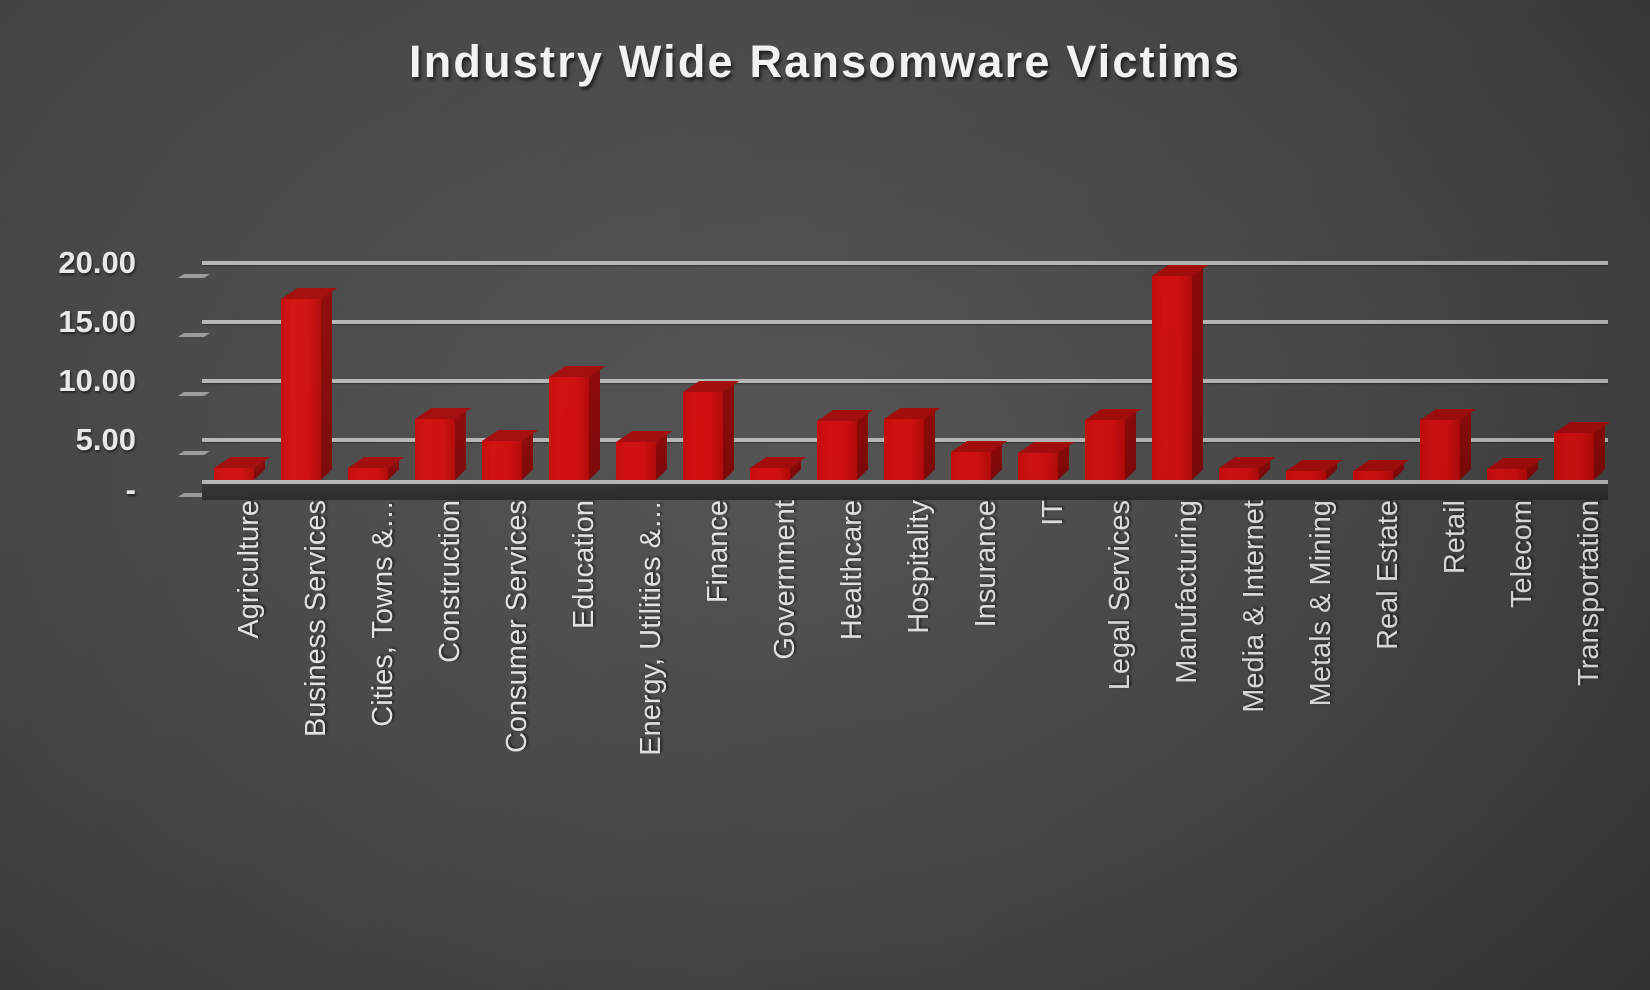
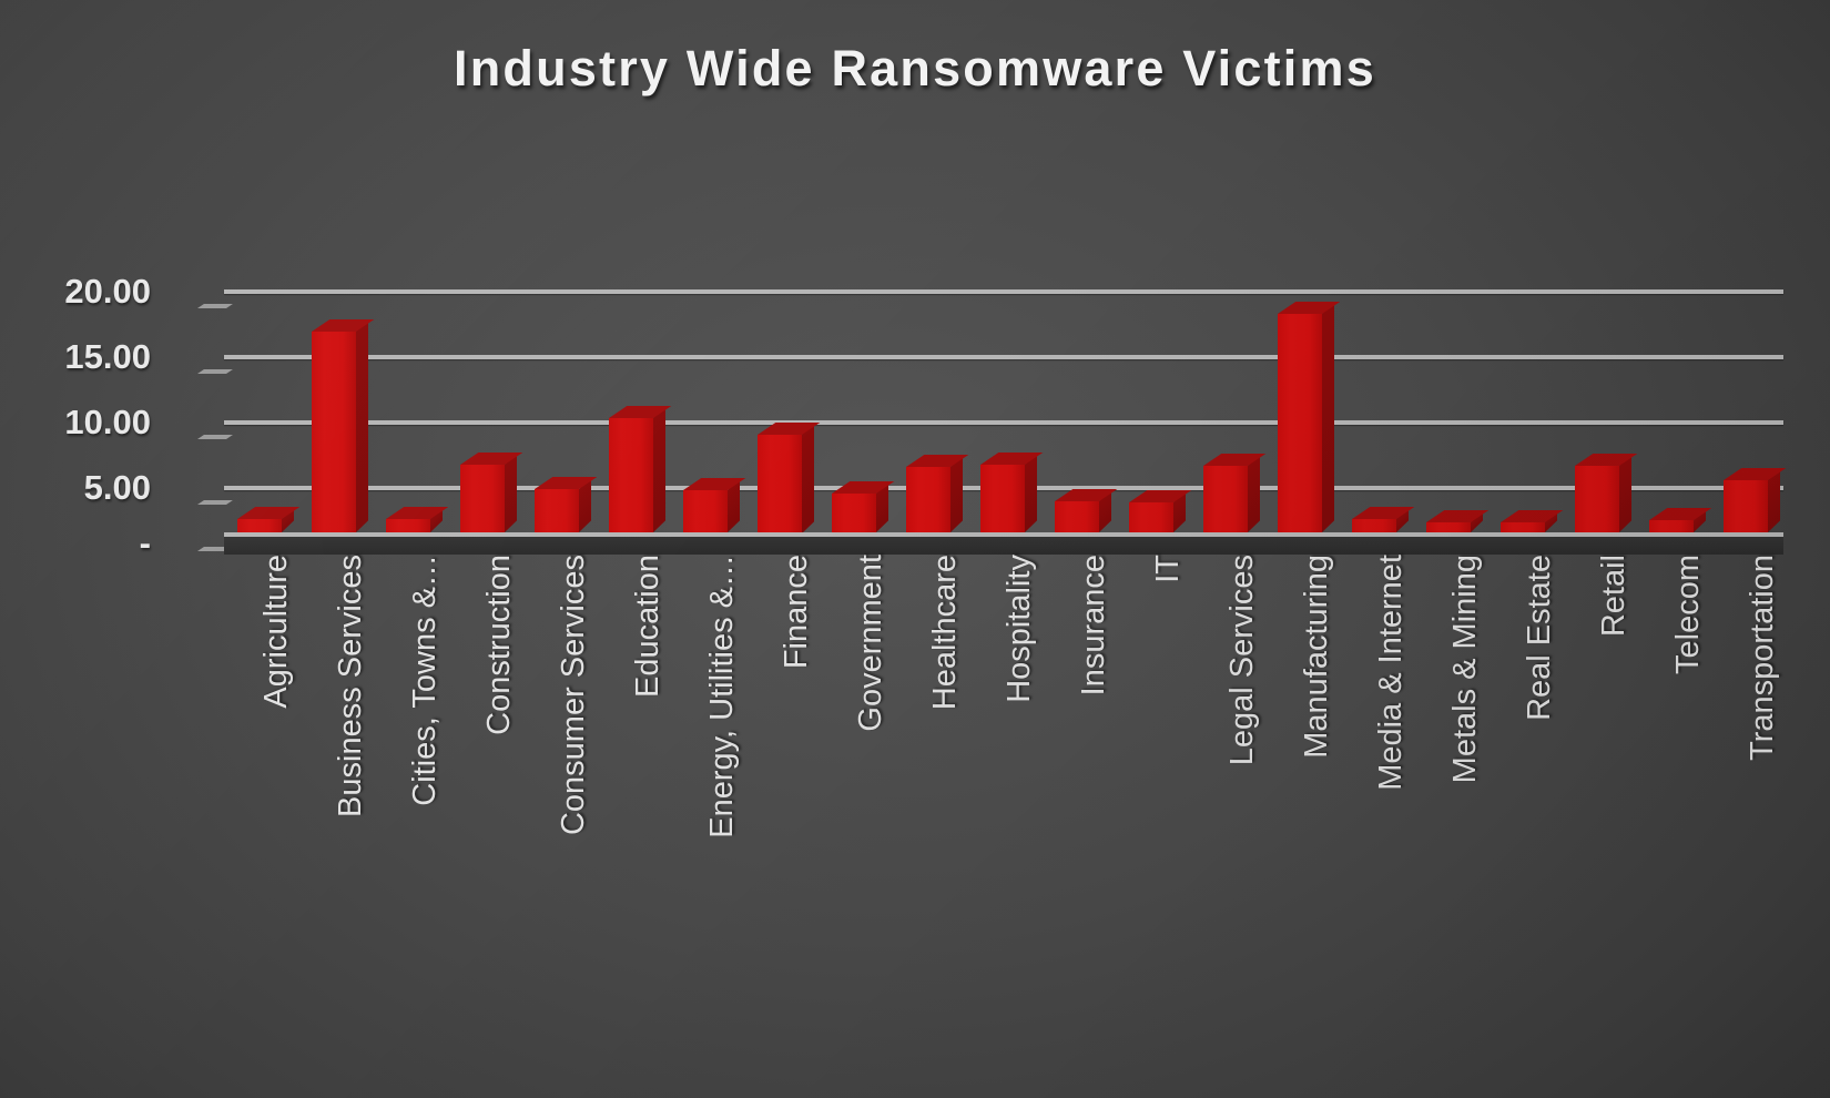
Government: 1.0 -> 3.0
Manufacturing: 17.3 -> 16.7
